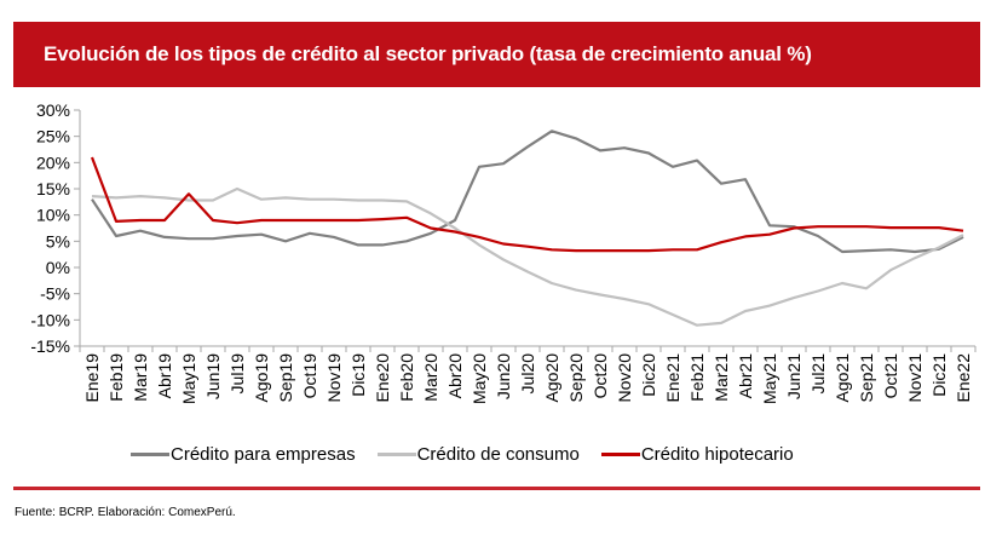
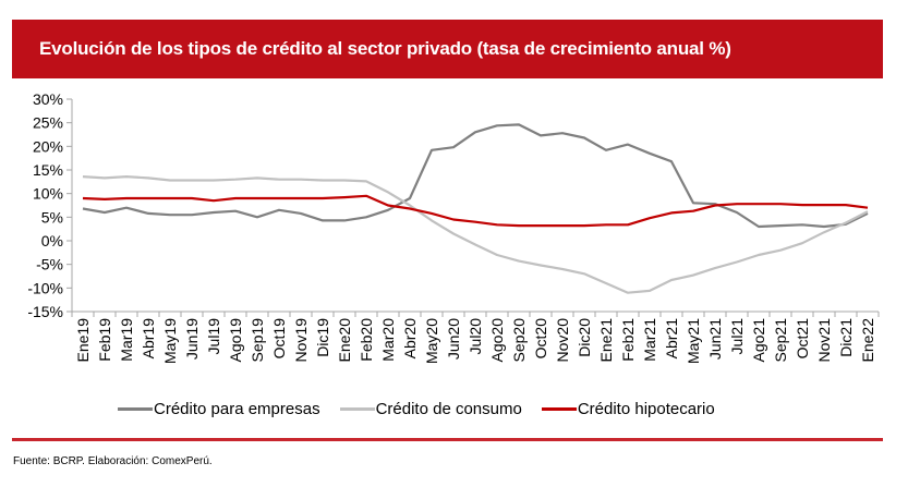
Crédito para empresas/Ene19: 13% -> 7%
Crédito hipotecario/Ene19: 21% -> 9%
Crédito hipotecario/May19: 14% -> 9%
Crédito de consumo/Jul19: 15% -> 13%
Crédito para empresas/Ago20: 26% -> 24%
Crédito para empresas/Mar21: 16% -> 18%
Crédito de consumo/Sep21: -4% -> -2%
